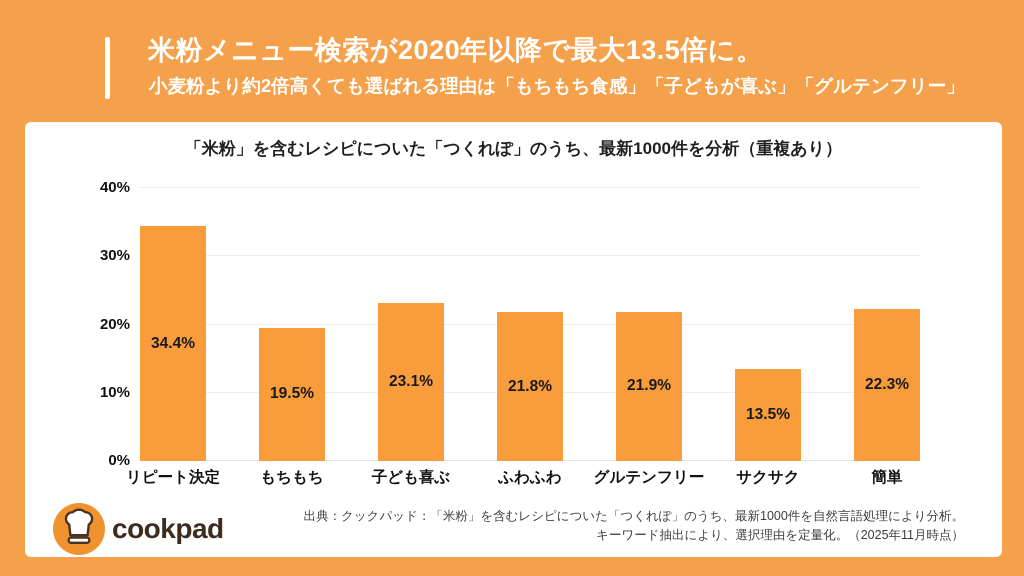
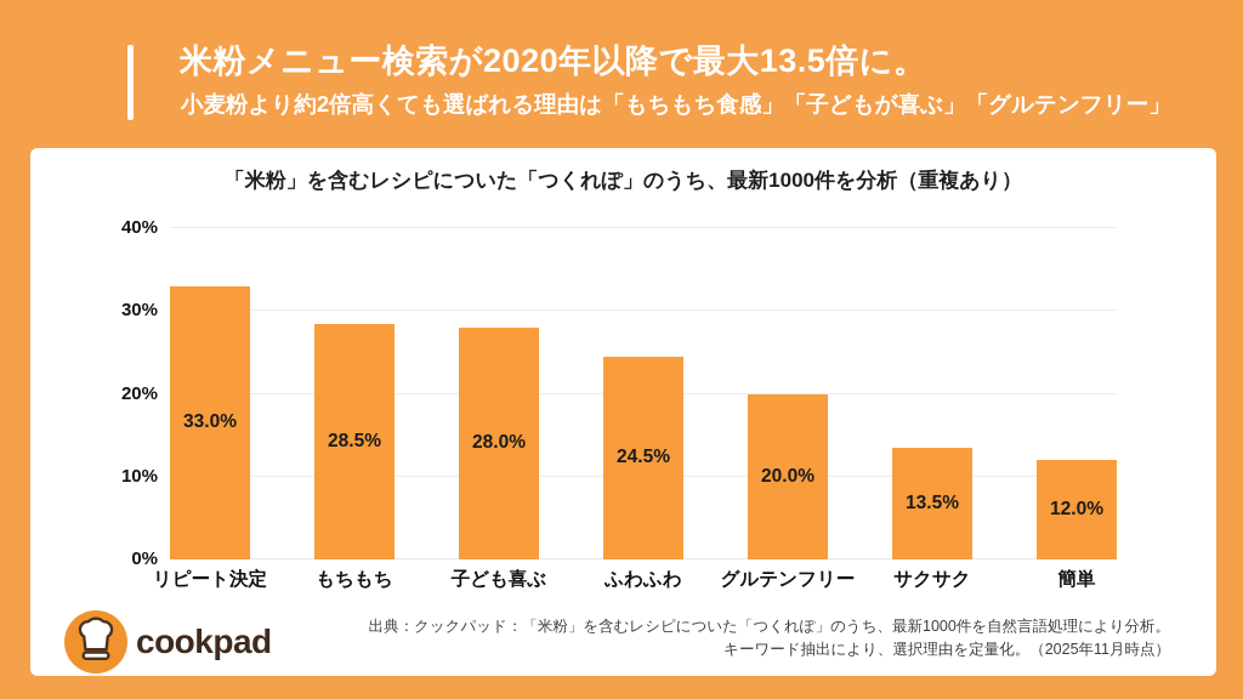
リピート決定: 34.4% -> 33.0%
もちもち: 19.5% -> 28.5%
子ども喜ぶ: 23.1% -> 28.0%
ふわふわ: 21.8% -> 24.5%
グルテンフリー: 21.9% -> 20.0%
簡単: 22.3% -> 12.0%
